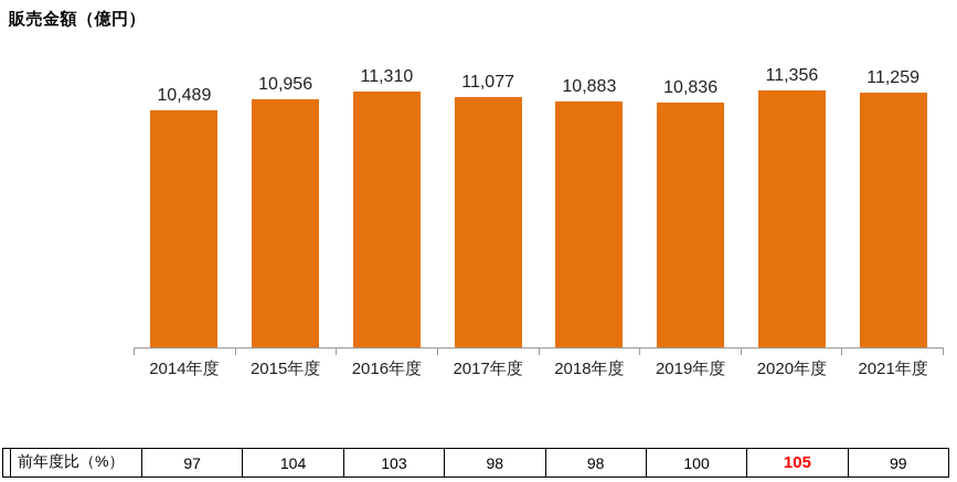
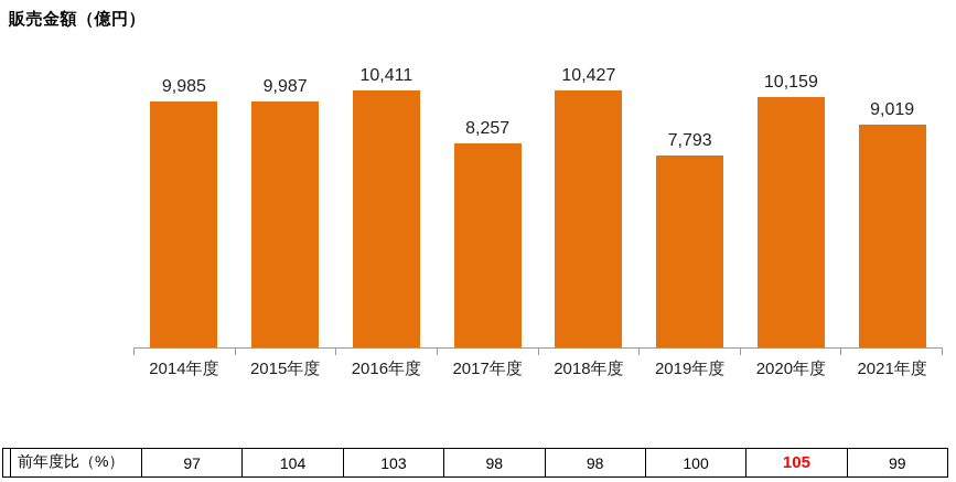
2014年度: 10,489 -> 9,985
2015年度: 10,956 -> 9,987
2016年度: 11,310 -> 10,411
2017年度: 11,077 -> 8,257
2018年度: 10,883 -> 10,427
2019年度: 10,836 -> 7,793
2020年度: 11,356 -> 10,159
2021年度: 11,259 -> 9,019
